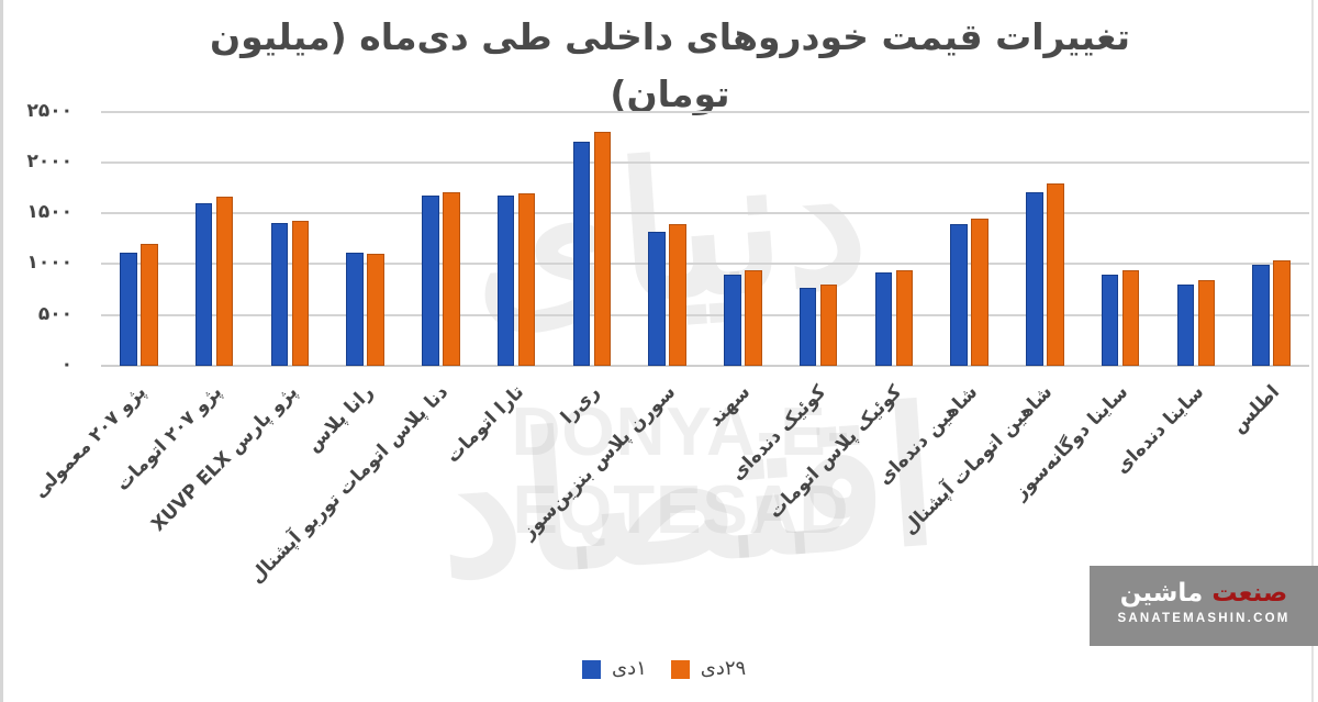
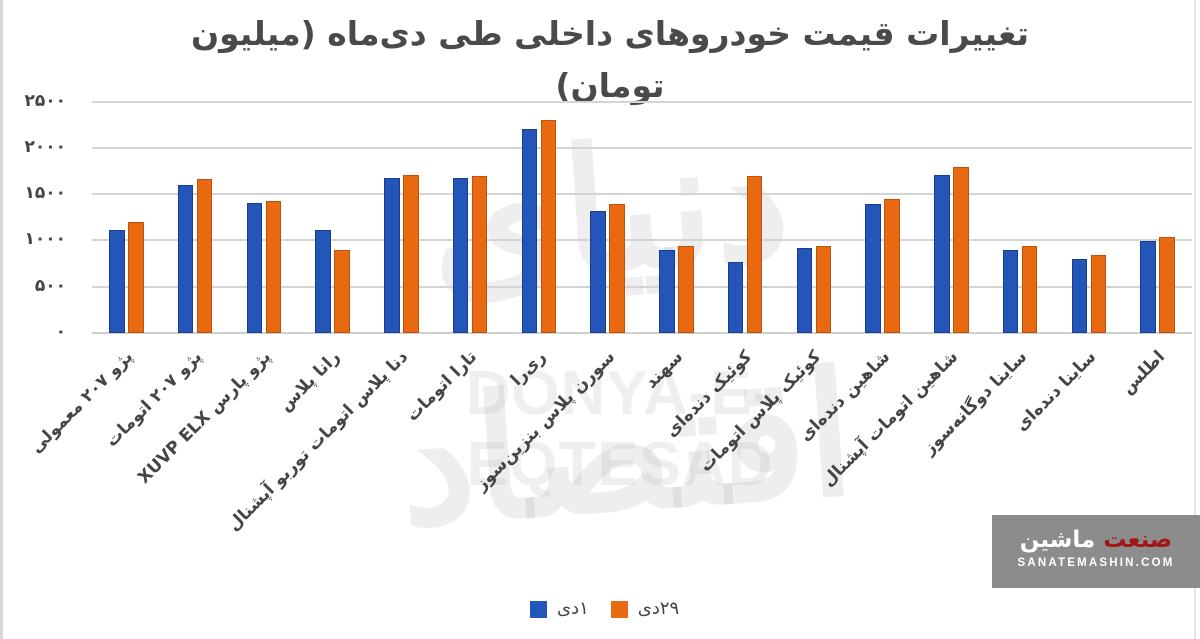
۲۹دی/رانا پلاس: 1100 -> 900
۲۹دی/کوئیک دنده‌ای: 800 -> 1700
